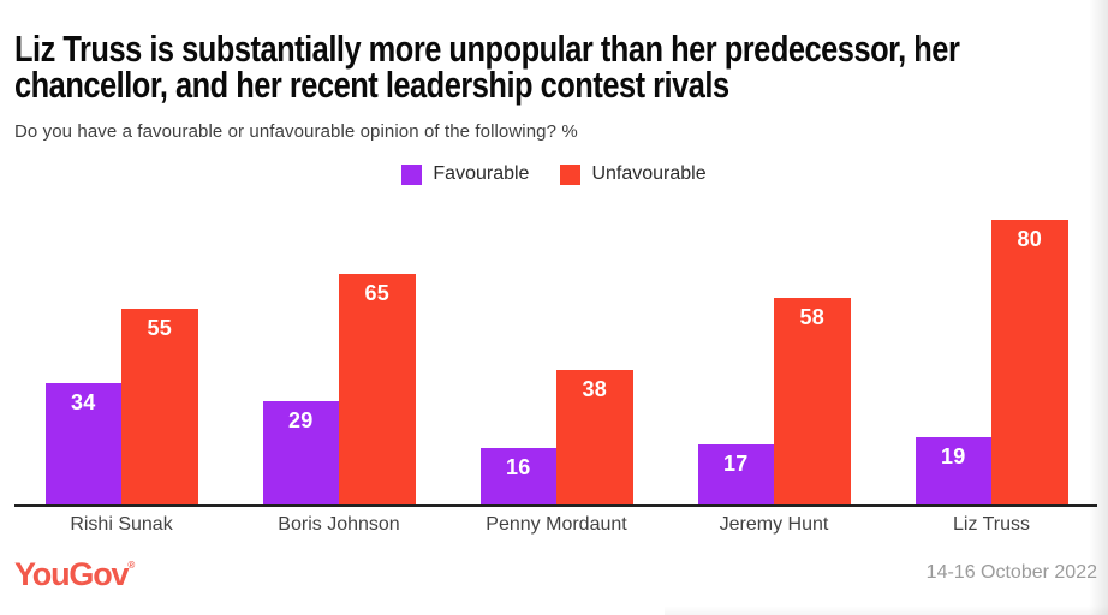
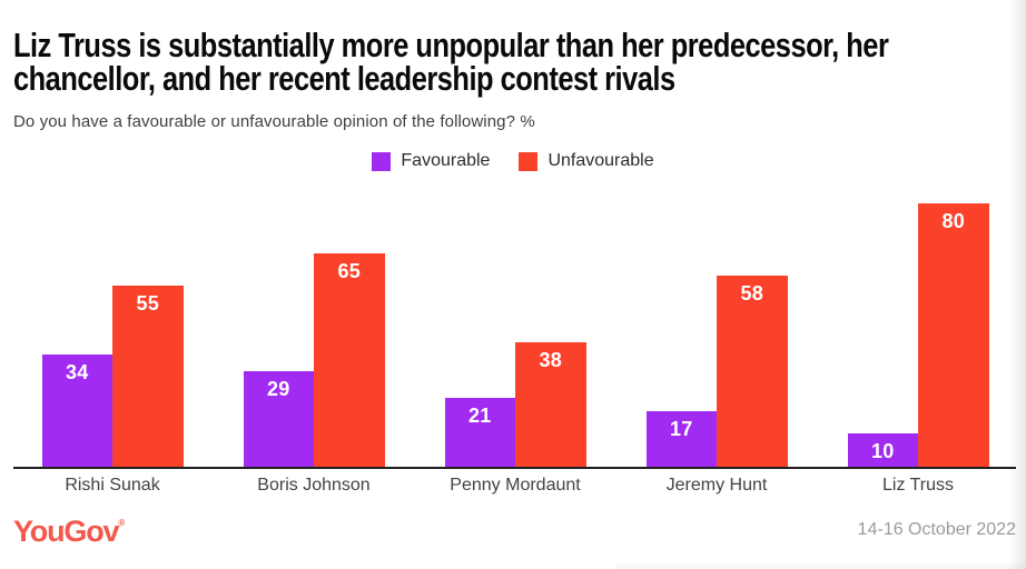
Favourable/Penny Mordaunt: 16 -> 21
Favourable/Liz Truss: 19 -> 10
